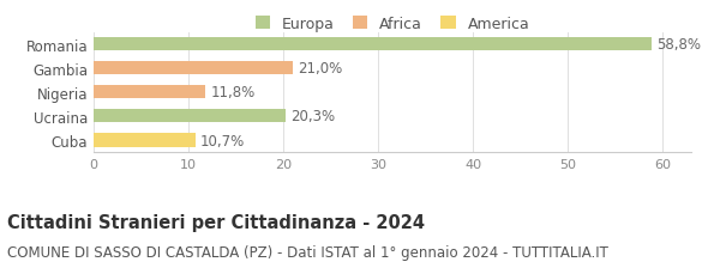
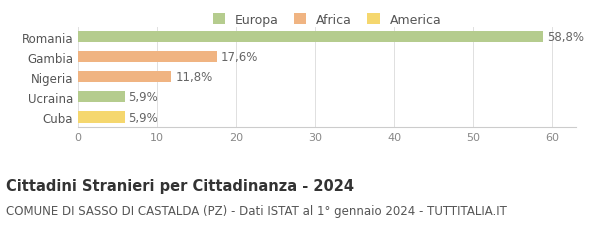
Gambia: 21,0% -> 17,6%
Ucraina: 20,3% -> 5,9%
Cuba: 10,7% -> 5,9%
